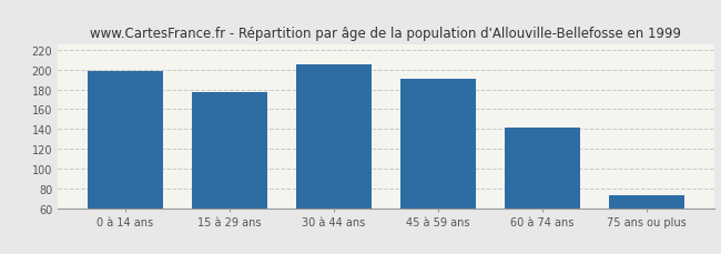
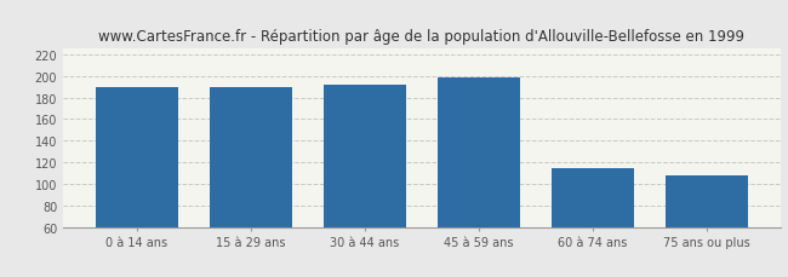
0 à 14 ans: 199 -> 190
15 à 29 ans: 177 -> 190
30 à 44 ans: 205 -> 192
45 à 59 ans: 191 -> 198
60 à 74 ans: 141 -> 114
75 ans ou plus: 73 -> 108
